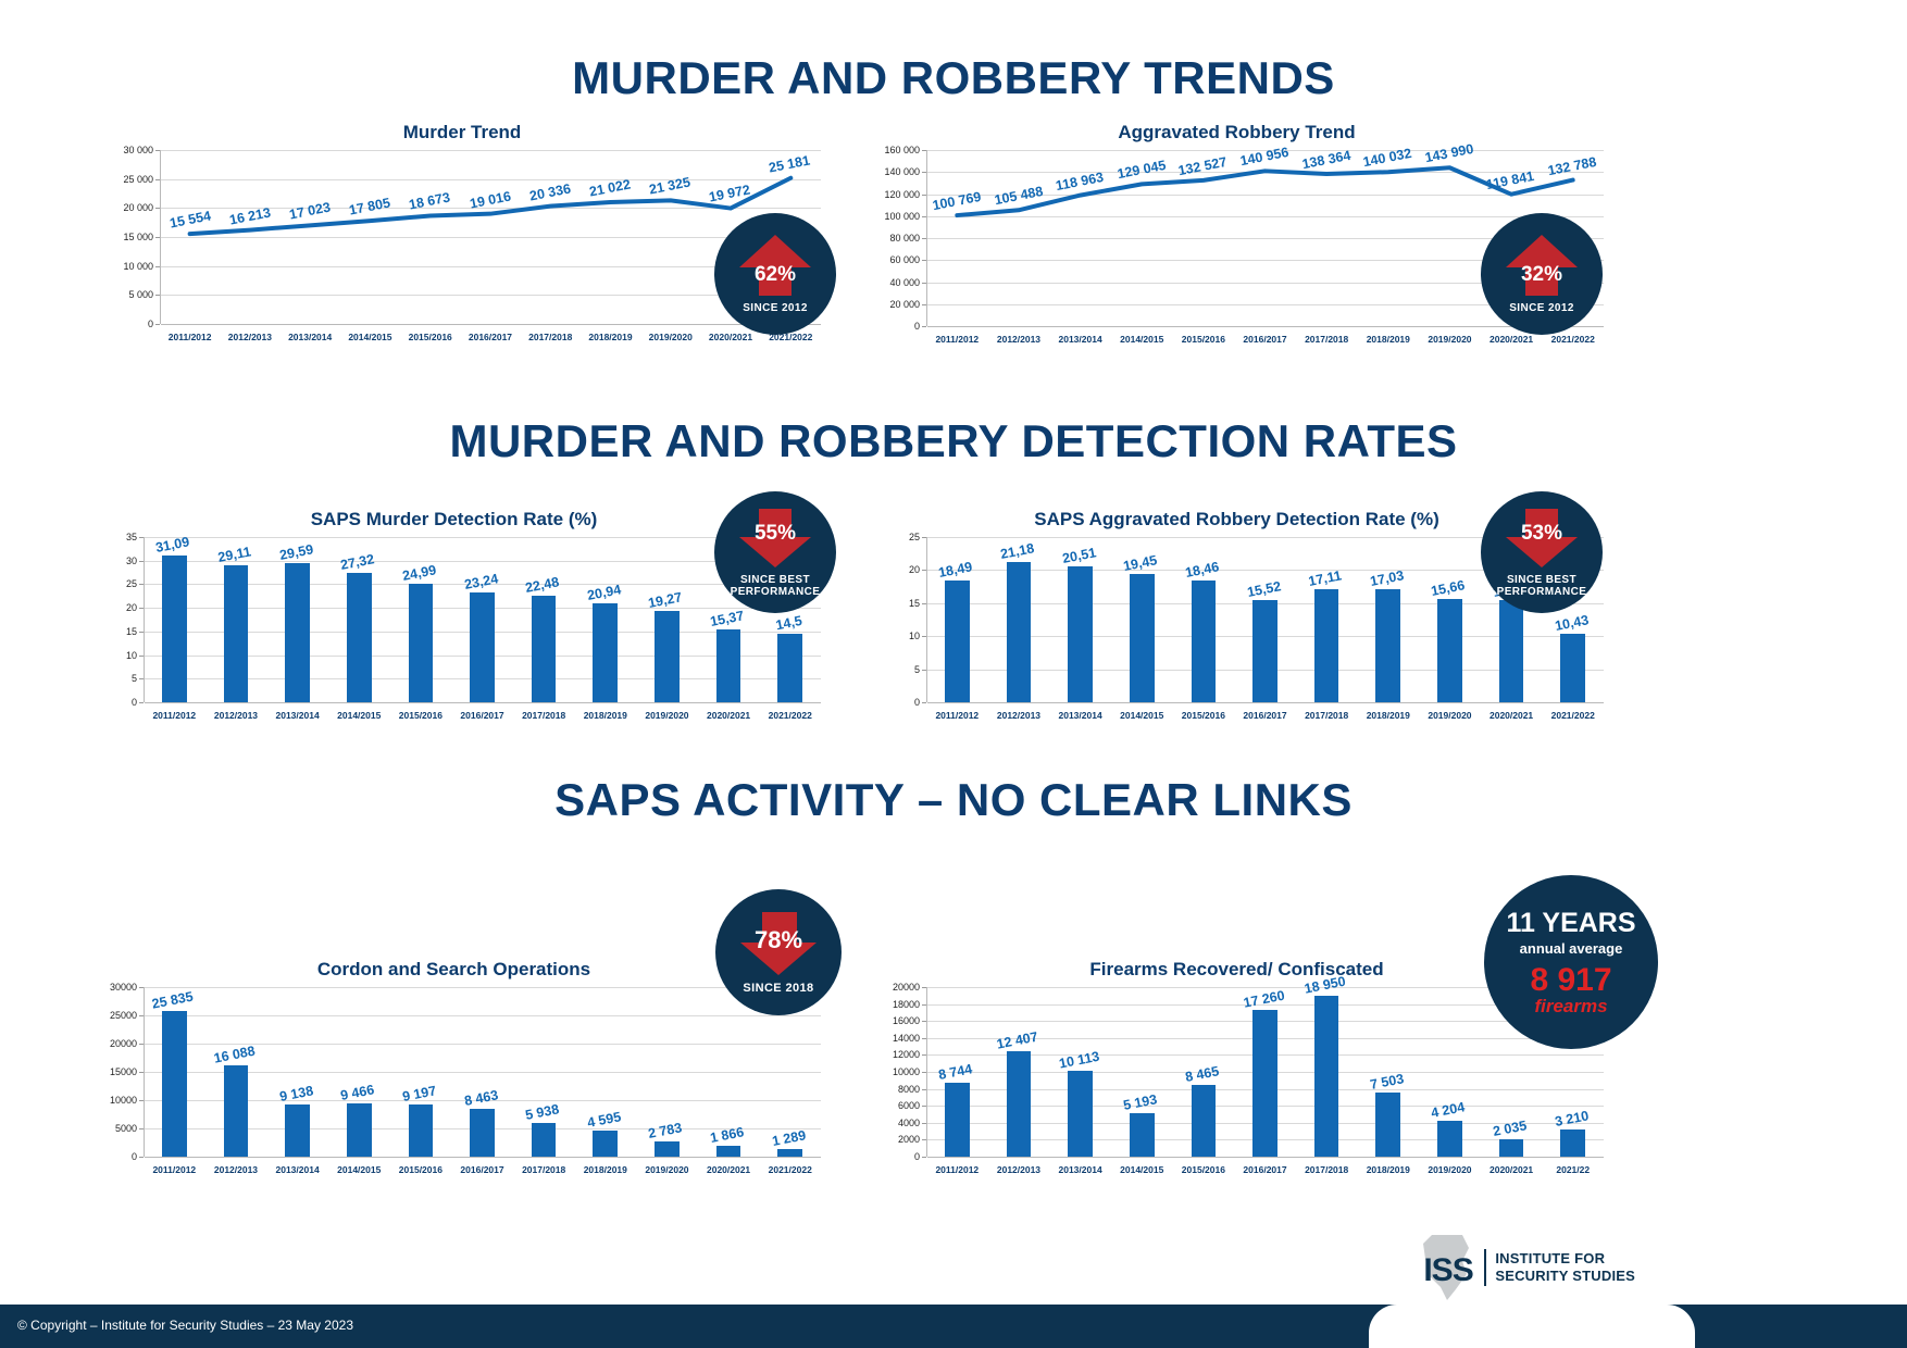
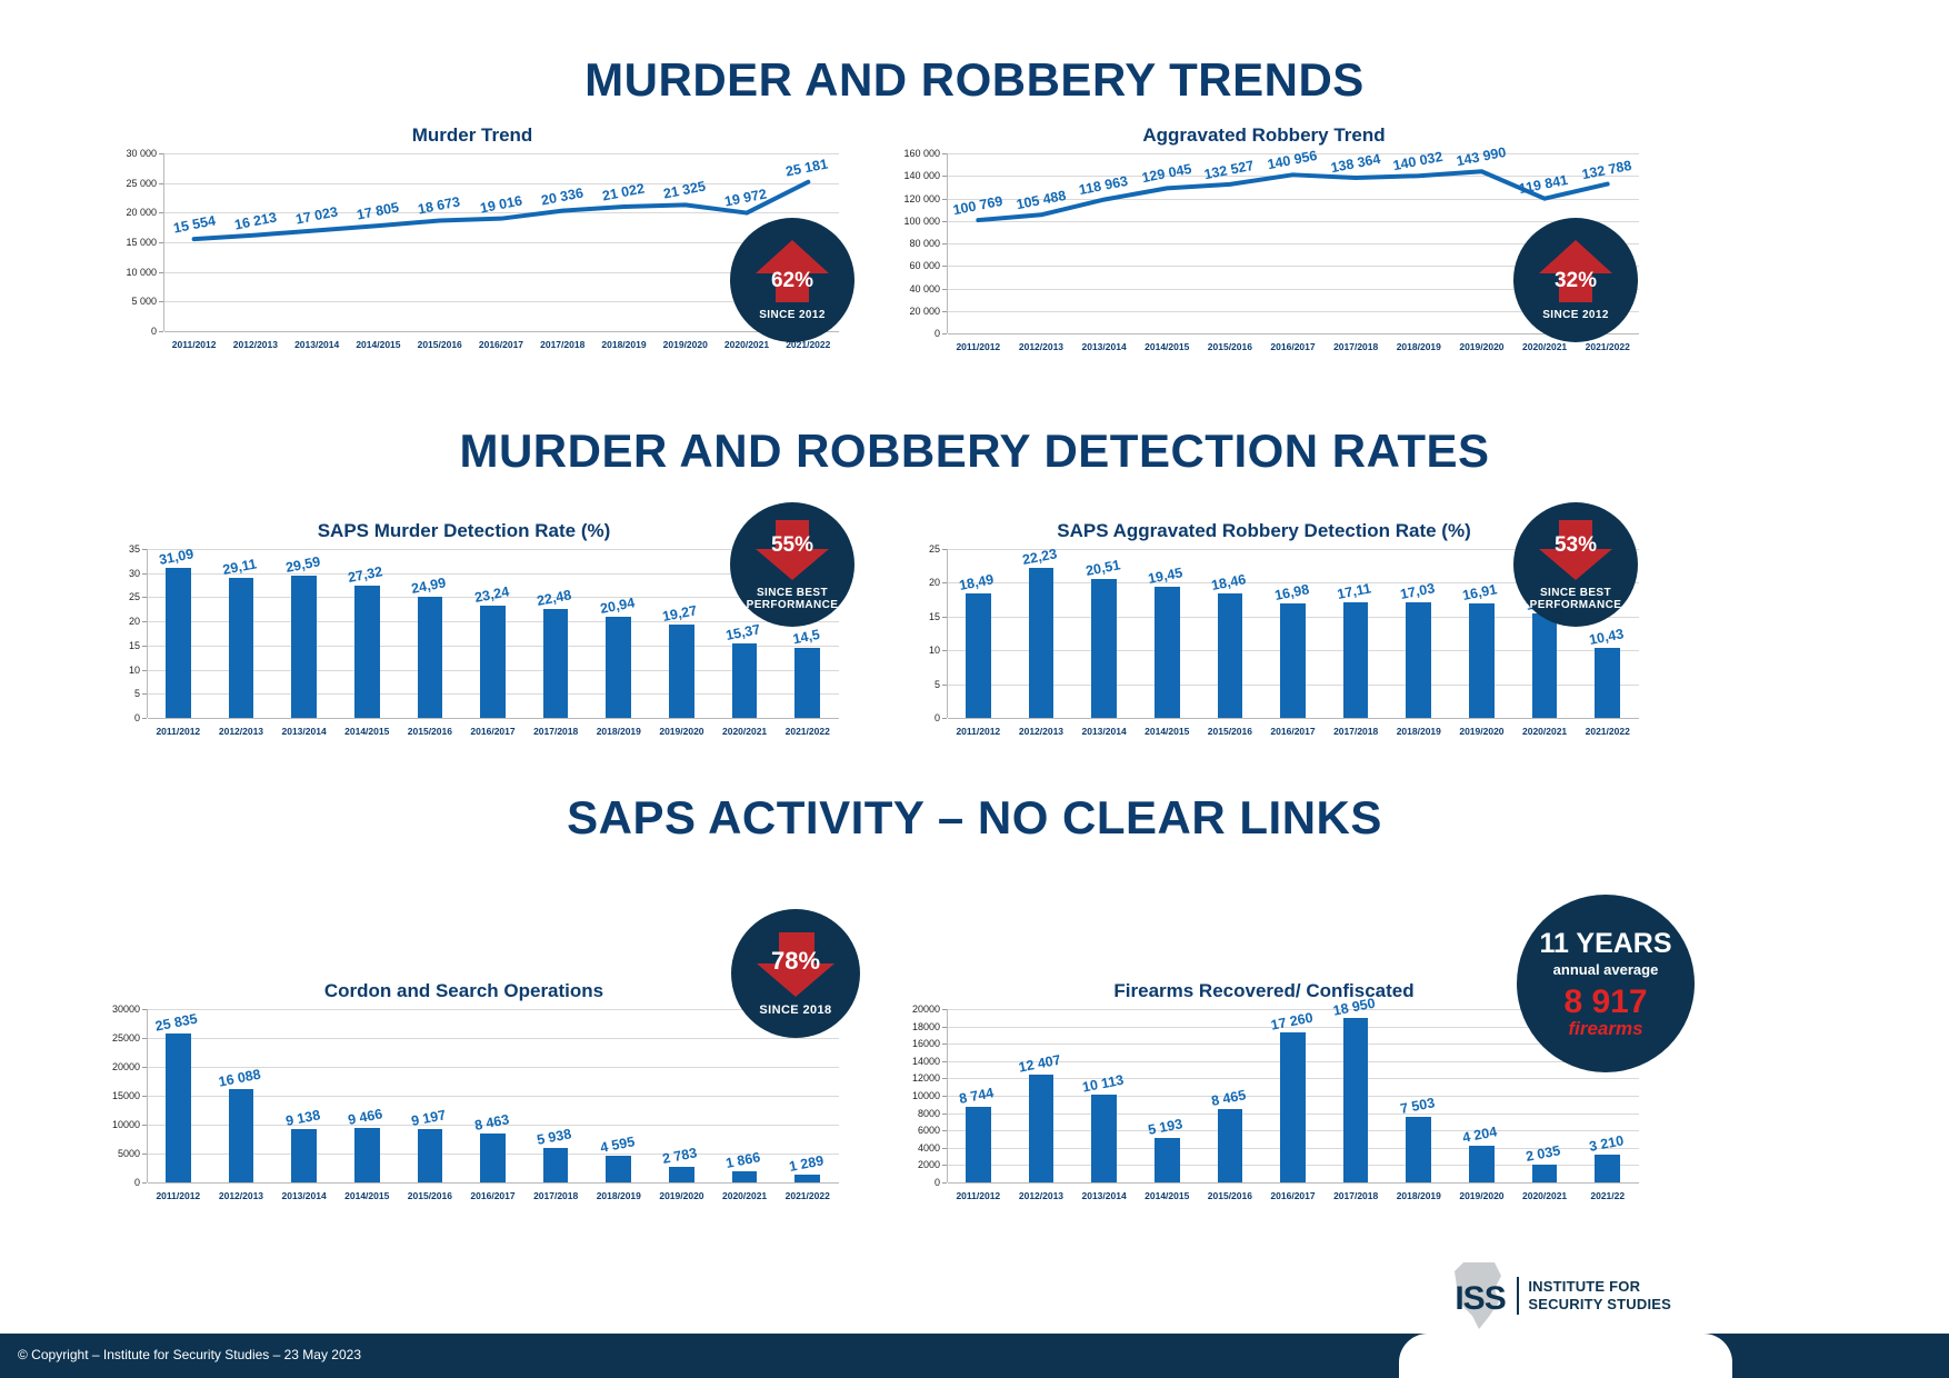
SAPS Aggravated Robbery Detection Rate (%)/2012/2013: 21,18 -> 22,23
SAPS Aggravated Robbery Detection Rate (%)/2016/2017: 15,52 -> 16,98
SAPS Aggravated Robbery Detection Rate (%)/2019/2020: 15,66 -> 16,91
